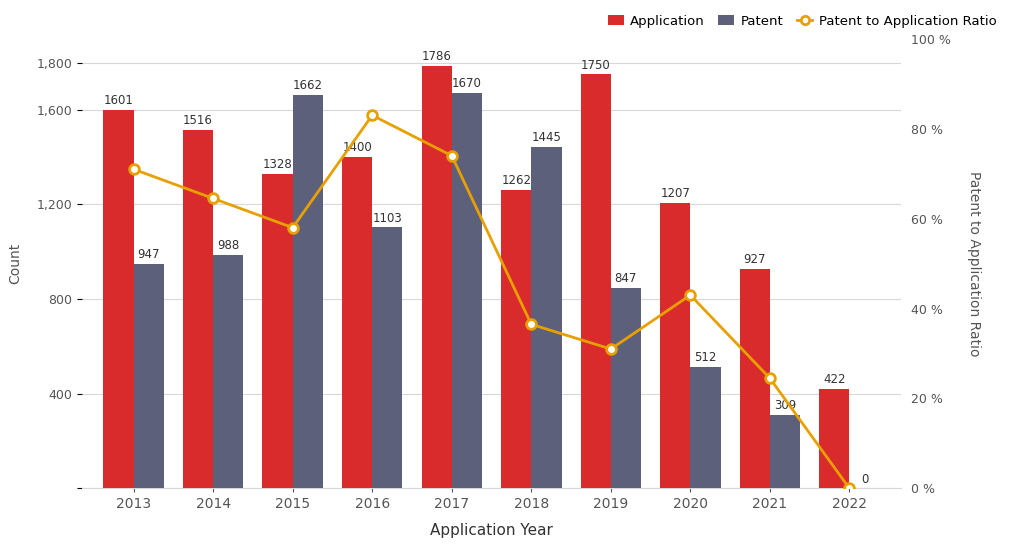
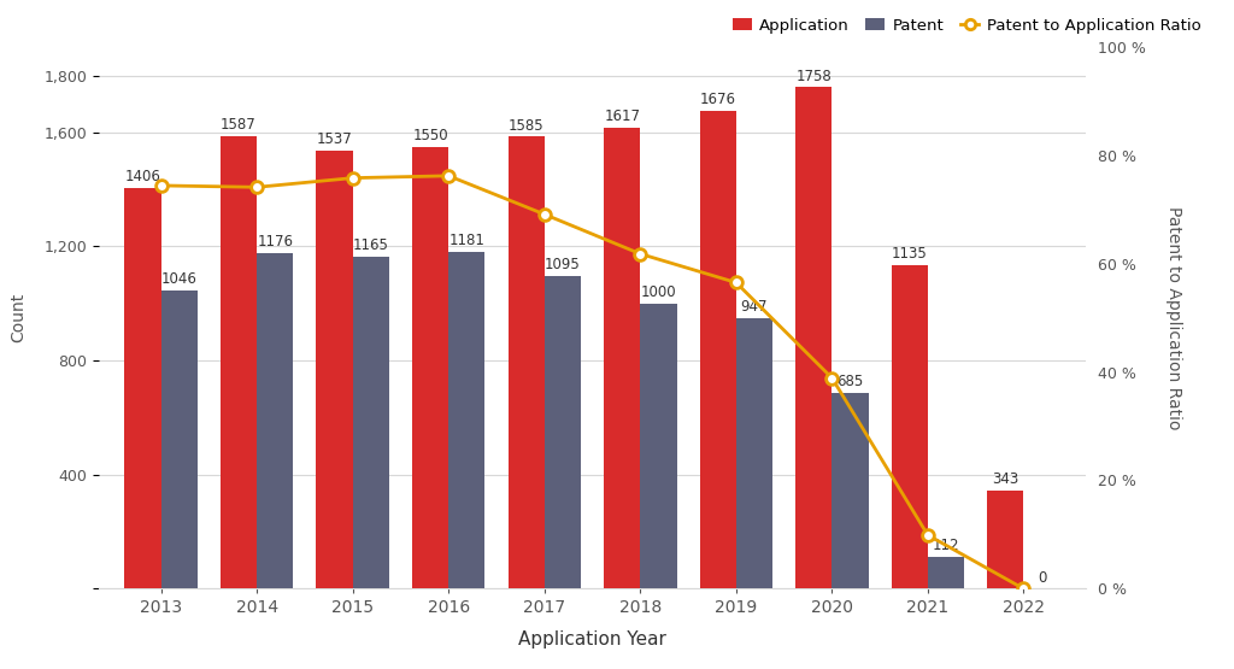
Application/2013: 1601 -> 1406
Patent to Application Ratio/2013: 71.0 % -> 74.4 %
Patent/2013: 947 -> 1046
Application/2014: 1516 -> 1587
Patent to Application Ratio/2014: 64.5 % -> 74.1 %
Patent/2014: 988 -> 1176
Application/2015: 1328 -> 1537
Patent to Application Ratio/2015: 58.0 % -> 75.8 %
Patent/2015: 1662 -> 1165
Application/2016: 1400 -> 1550
Patent to Application Ratio/2016: 83.0 % -> 76.2 %
Patent/2016: 1103 -> 1181
Application/2017: 1786 -> 1585
Patent to Application Ratio/2017: 74.0 % -> 69.1 %
Patent/2017: 1670 -> 1095
Application/2018: 1262 -> 1617
Patent to Application Ratio/2018: 36.5 % -> 61.8 %
Patent/2018: 1445 -> 1000
Application/2019: 1750 -> 1676
Patent to Application Ratio/2019: 31.0 % -> 56.5 %
Patent/2019: 847 -> 947
Application/2020: 1207 -> 1758
Patent to Application Ratio/2020: 43.0 % -> 38.9 %
Patent/2020: 512 -> 685
Application/2021: 927 -> 1135
Patent to Application Ratio/2021: 24.5 % -> 9.9 %
Patent/2021: 309 -> 112
Application/2022: 422 -> 343
